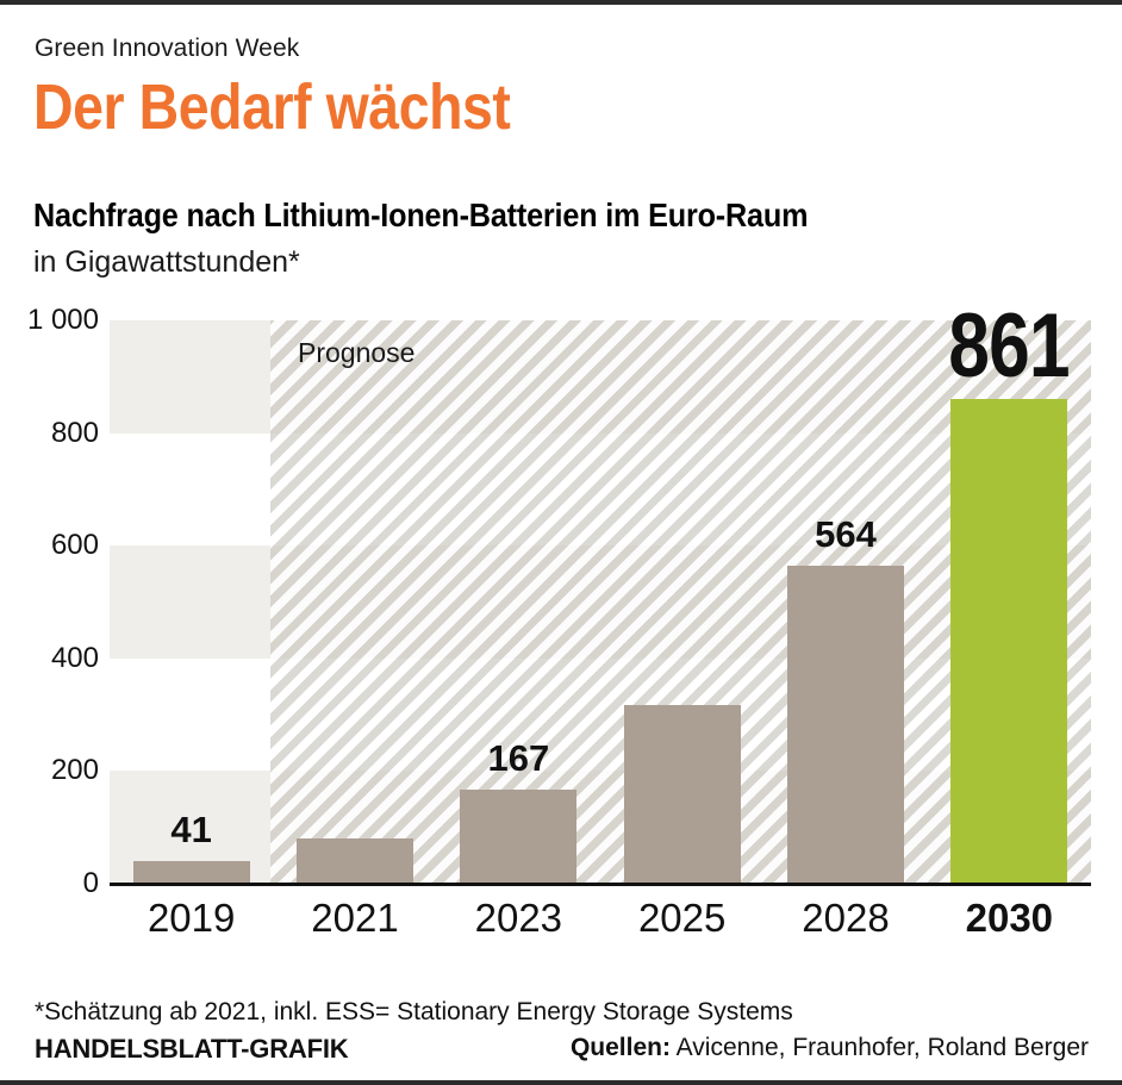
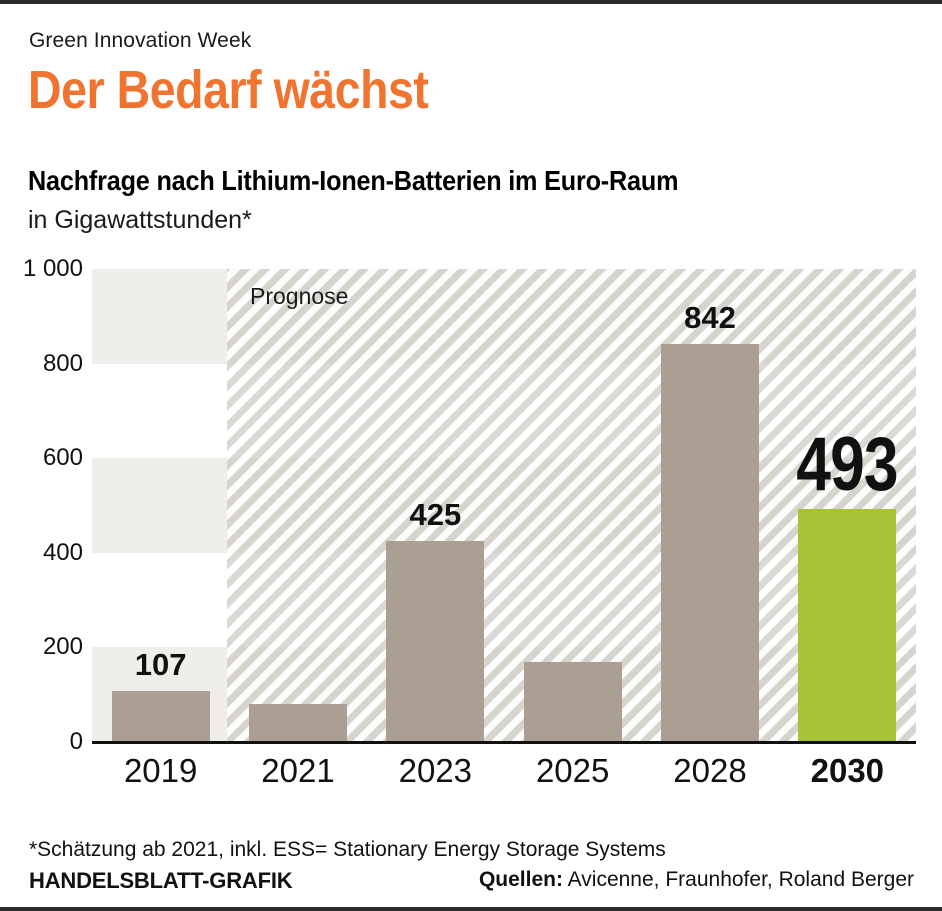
2019: 41 -> 107
2023: 167 -> 425
2025: 320 -> 170
2028: 564 -> 842
2030: 861 -> 493
